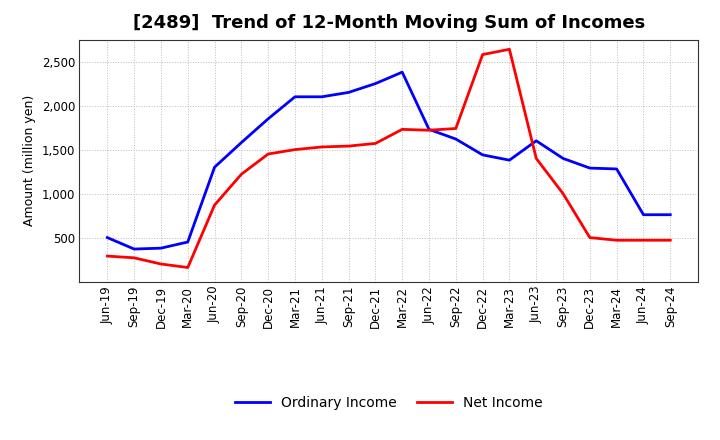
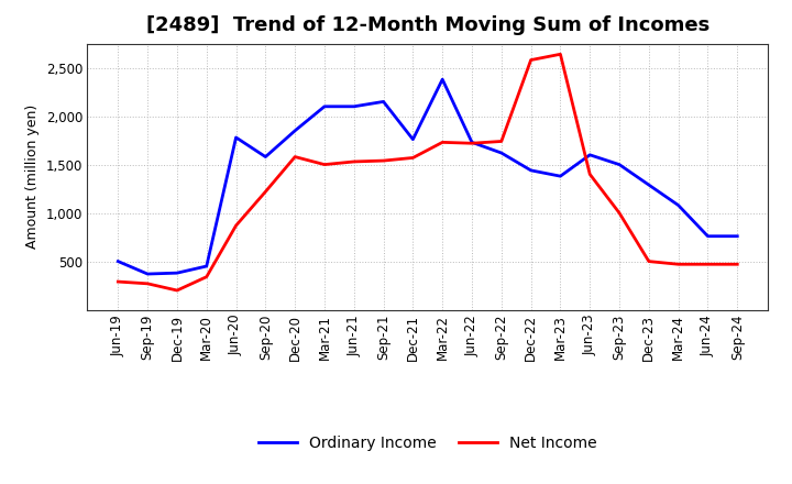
Net Income/Mar-20: 160 -> 340
Ordinary Income/Jun-20: 1,300 -> 1,780
Net Income/Dec-20: 1,450 -> 1,580
Ordinary Income/Dec-21: 2,250 -> 1,760
Ordinary Income/Sep-23: 1,400 -> 1,500
Ordinary Income/Mar-24: 1,280 -> 1,080
